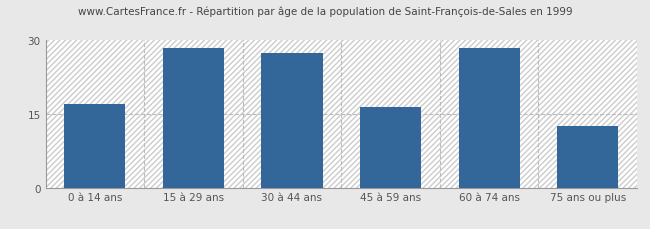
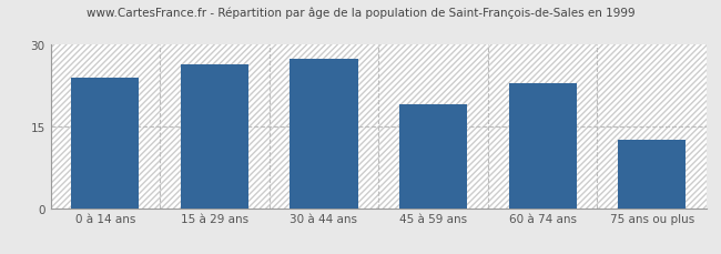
0 à 14 ans: 17.0 -> 24.0
15 à 29 ans: 28.5 -> 26.5
45 à 59 ans: 16.5 -> 19.0
60 à 74 ans: 28.5 -> 23.0
